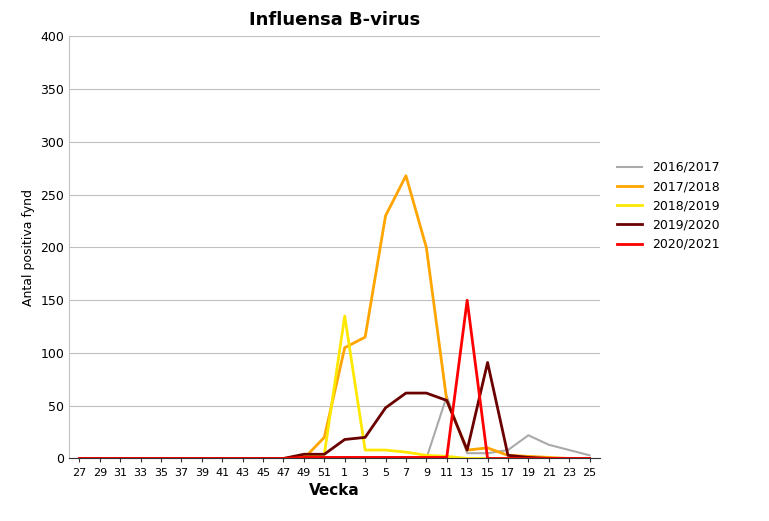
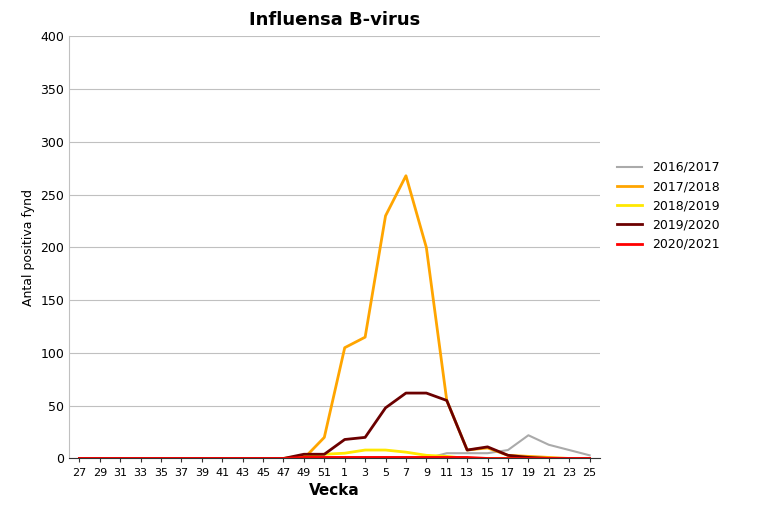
2018/2019/1: 135 -> 5
2016/2017/11: 59 -> 5
2020/2021/13: 150 -> 1
2019/2020/15: 91 -> 11
